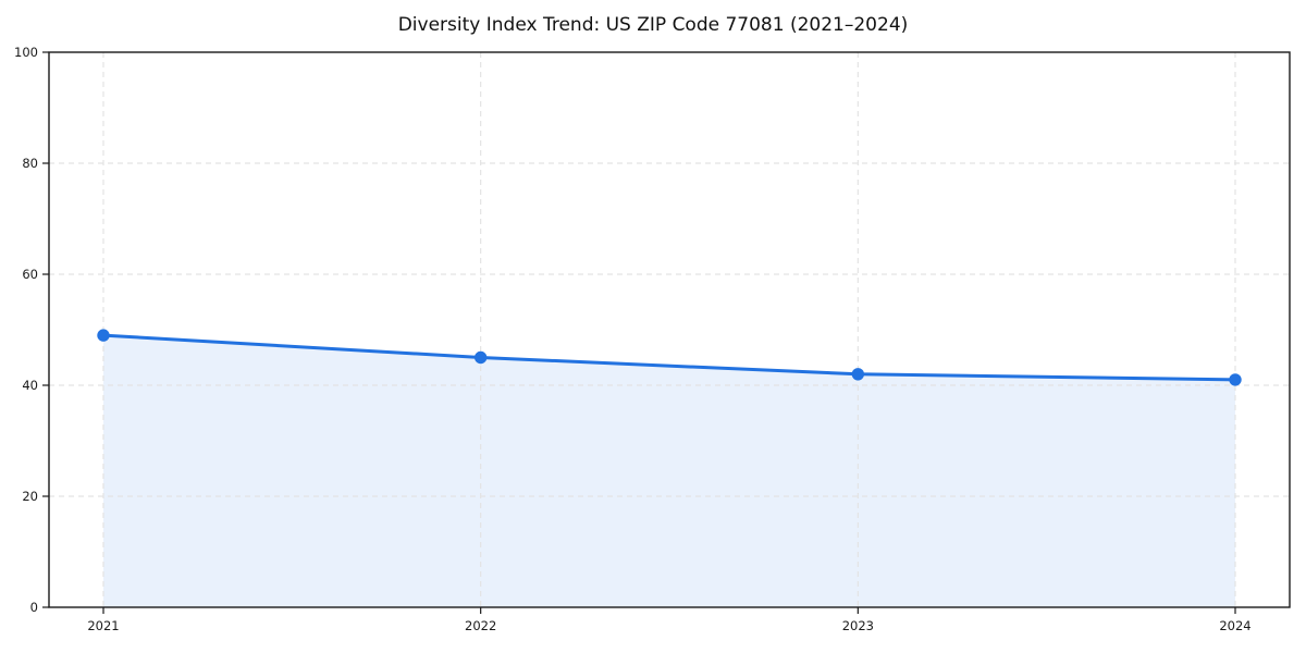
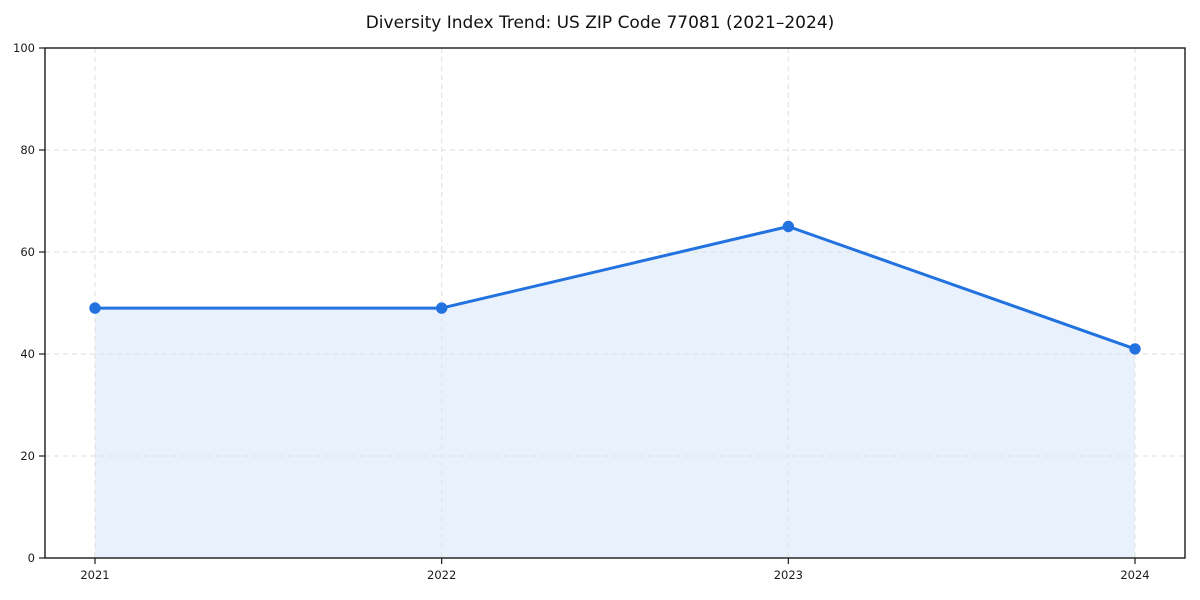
2022: 45 -> 49
2023: 42 -> 65
